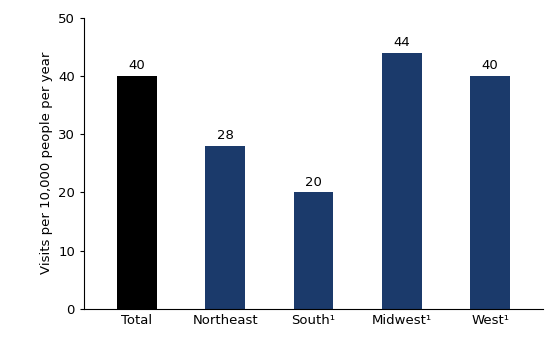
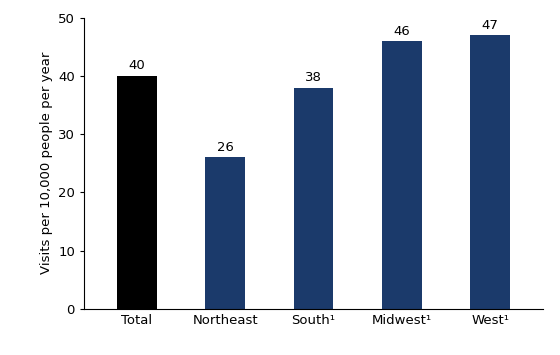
Northeast: 28 -> 26
South¹: 20 -> 38
Midwest¹: 44 -> 46
West¹: 40 -> 47
